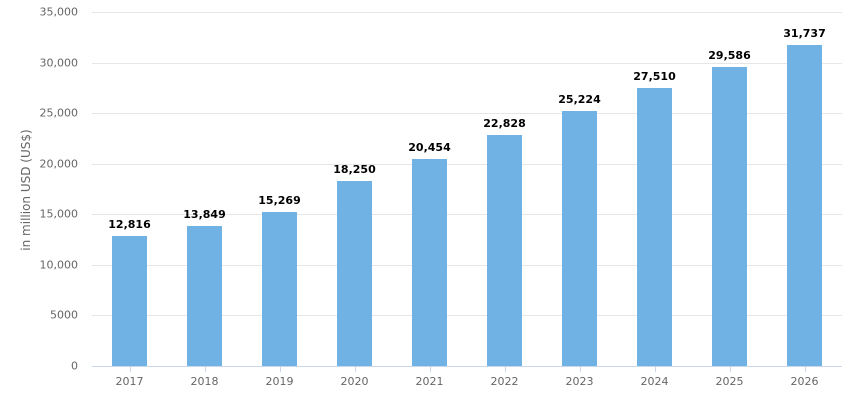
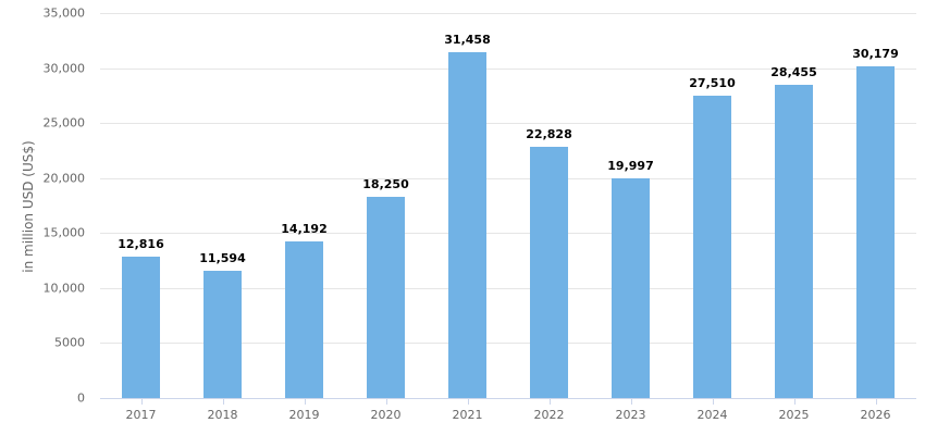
2018: 13,849 -> 11,594
2019: 15,269 -> 14,192
2021: 20,454 -> 31,458
2023: 25,224 -> 19,997
2025: 29,586 -> 28,455
2026: 31,737 -> 30,179
